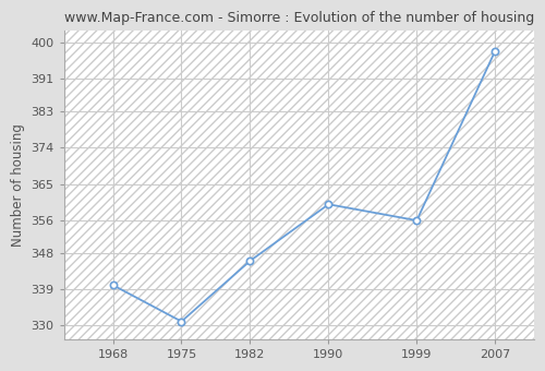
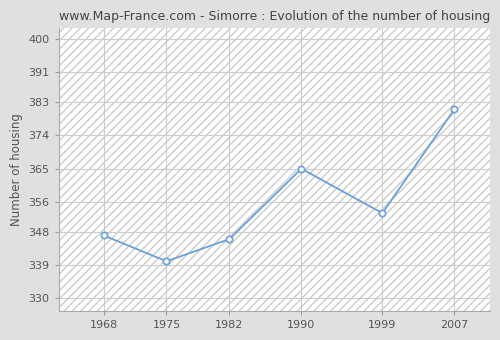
1968: 340 -> 347
1975: 331 -> 340
1990: 360 -> 365
1999: 356 -> 353
2007: 398 -> 381
